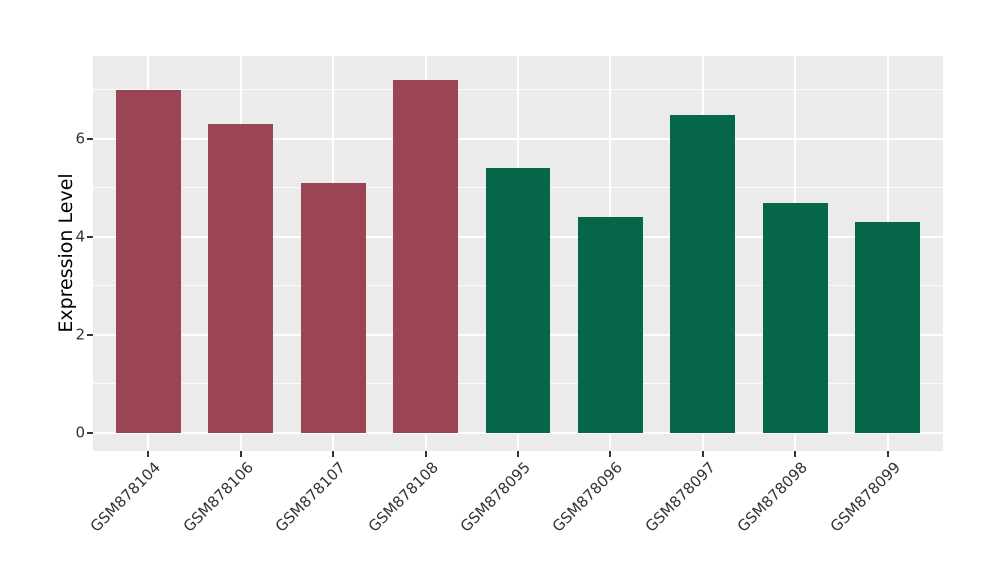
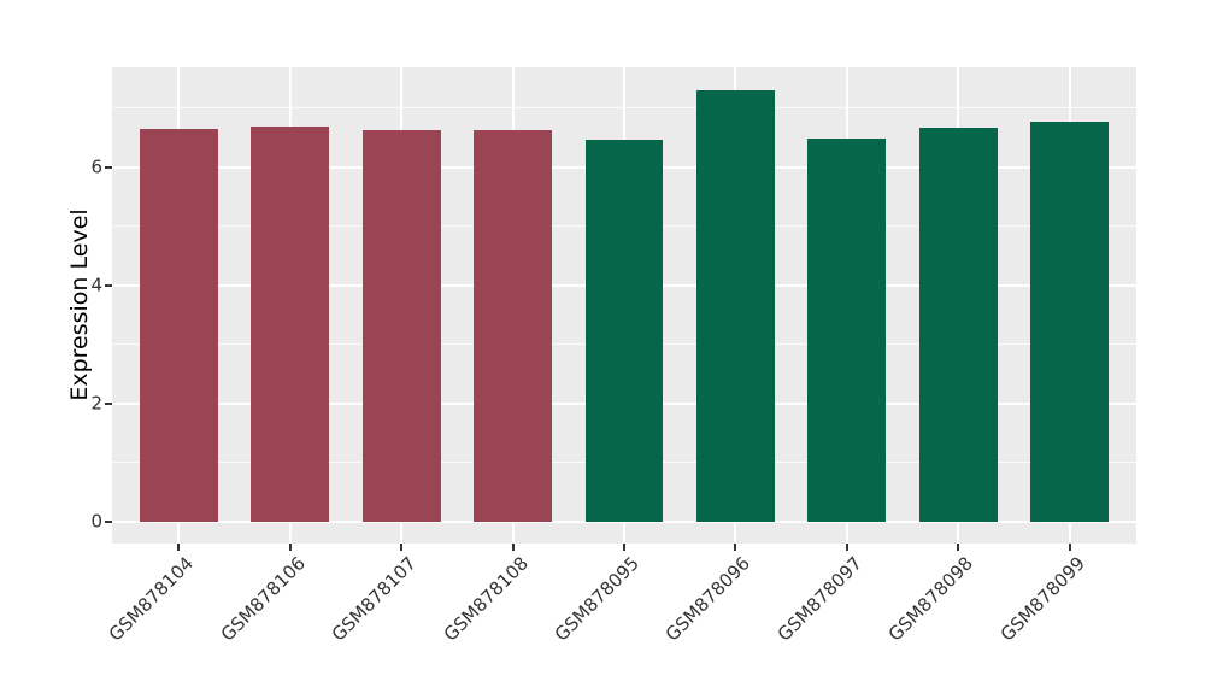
GSM878104: 7.0 -> 6.7
GSM878106: 6.3 -> 6.7
GSM878107: 5.1 -> 6.6
GSM878108: 7.2 -> 6.6
GSM878095: 5.4 -> 6.5
GSM878096: 4.4 -> 7.3
GSM878098: 4.7 -> 6.7
GSM878099: 4.3 -> 6.8
